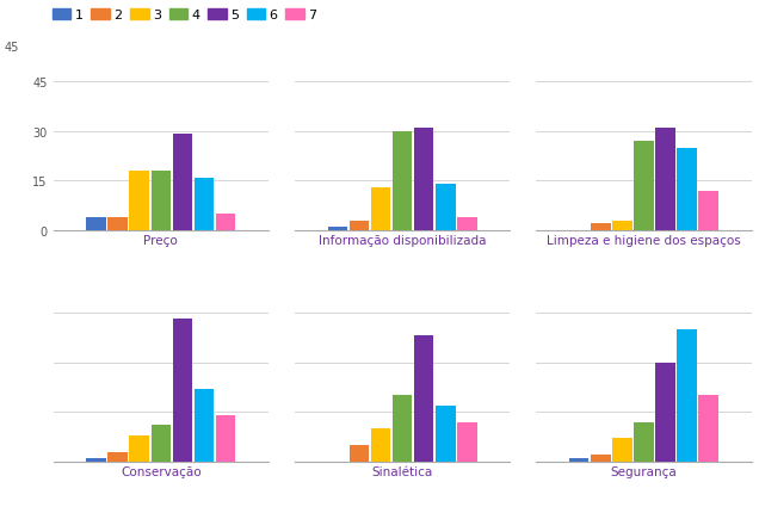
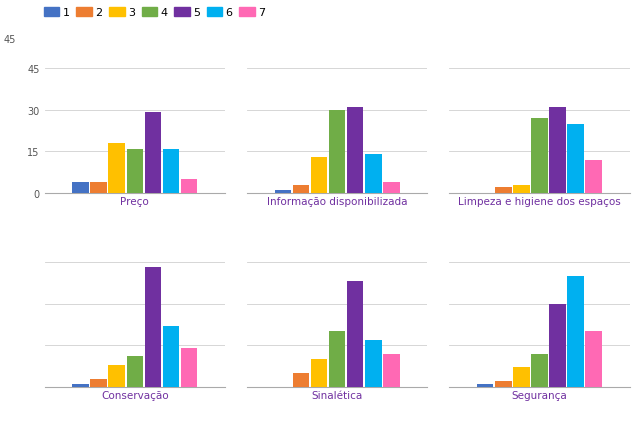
Preço: 18 -> 16
